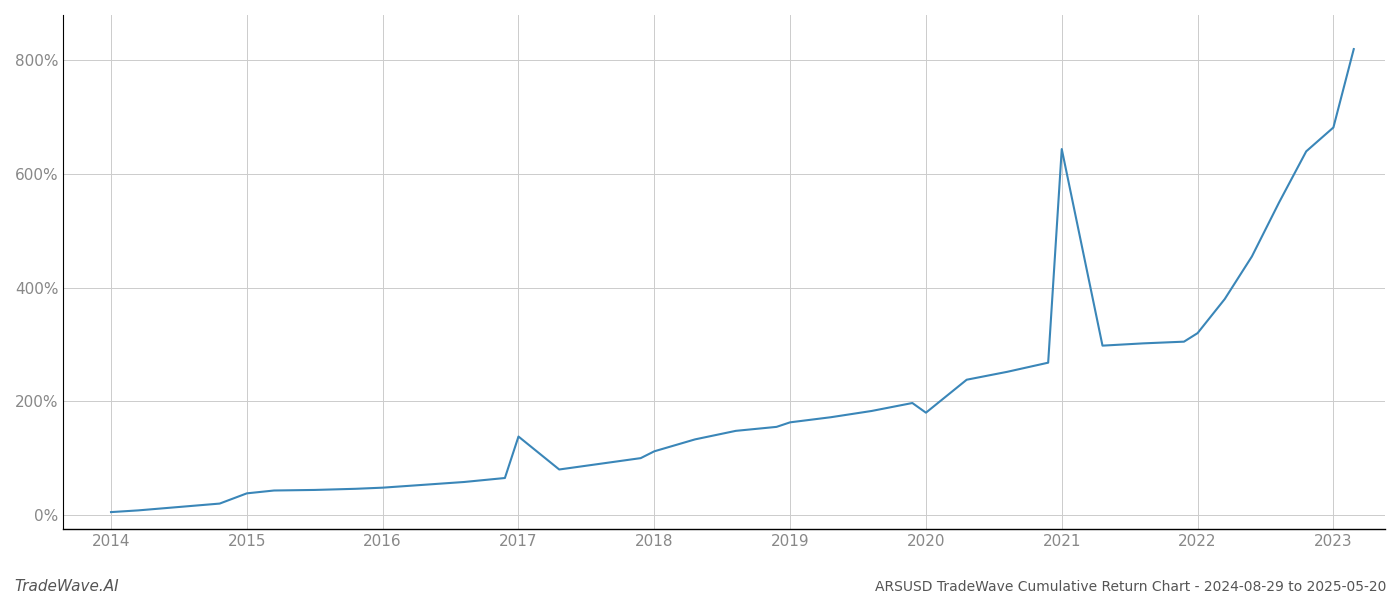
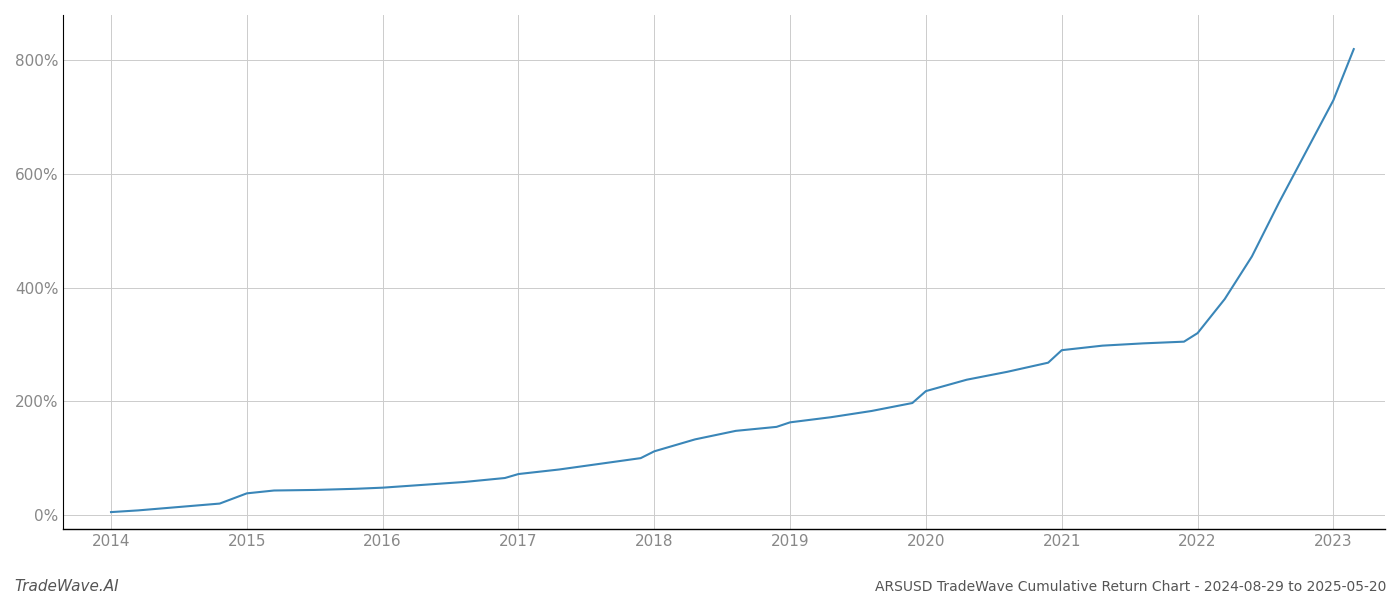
2017: 138% -> 72%
2020: 180% -> 218%
2021: 644% -> 290%
2023: 682% -> 730%
